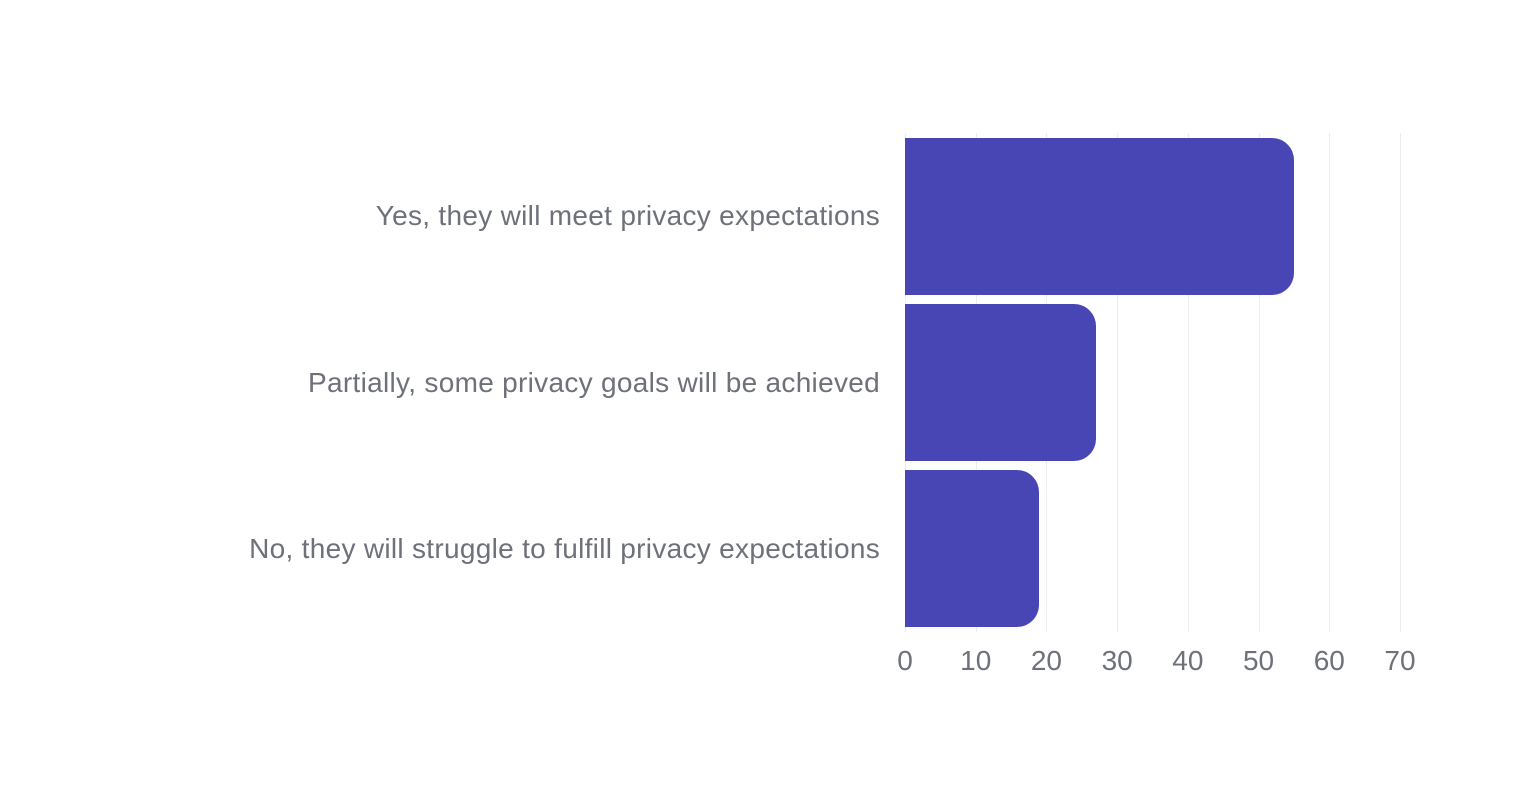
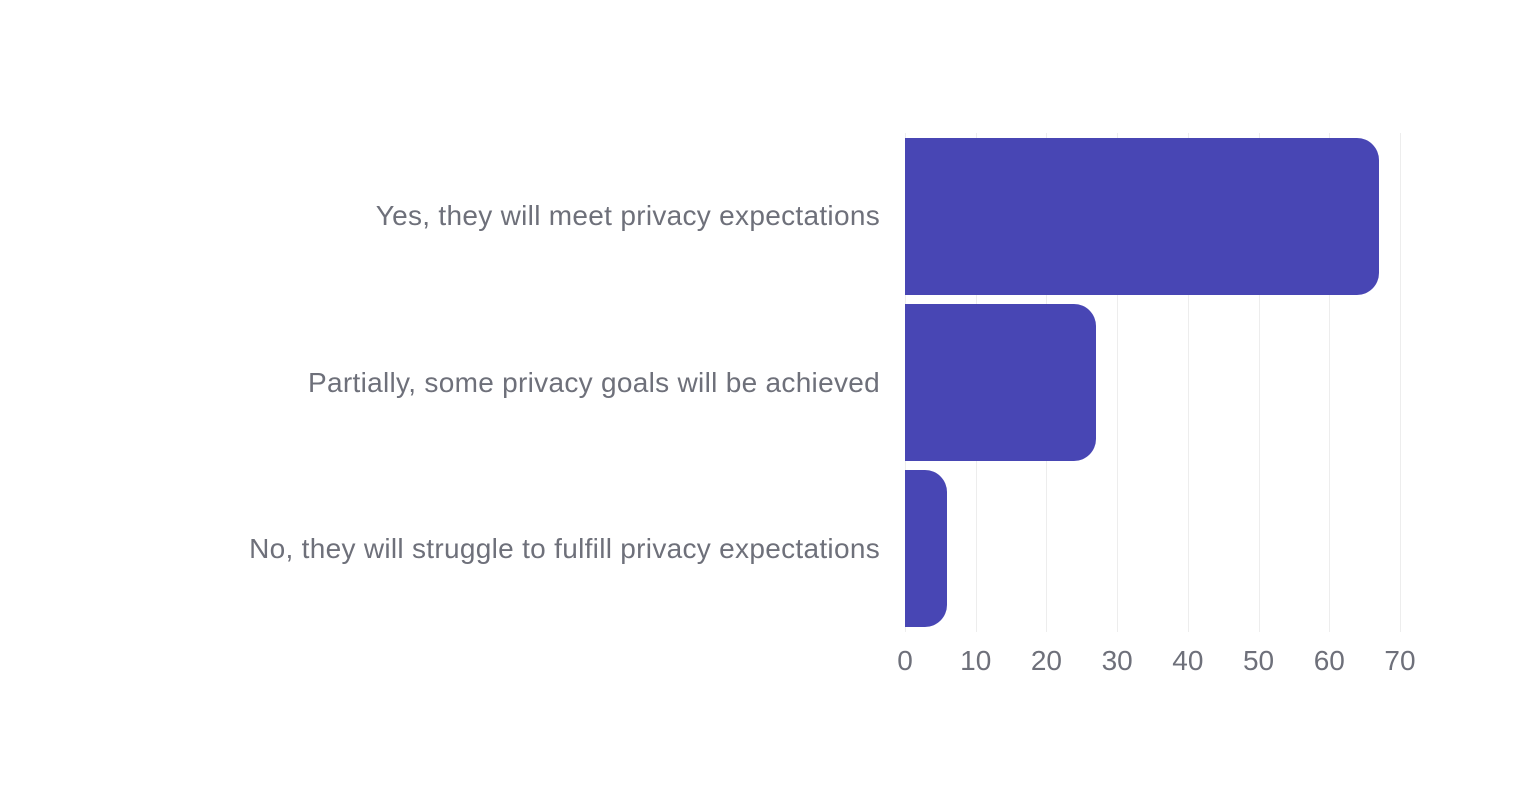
Yes, they will meet privacy expectations: 55 -> 67
No, they will struggle to fulfill privacy expectations: 19 -> 6
